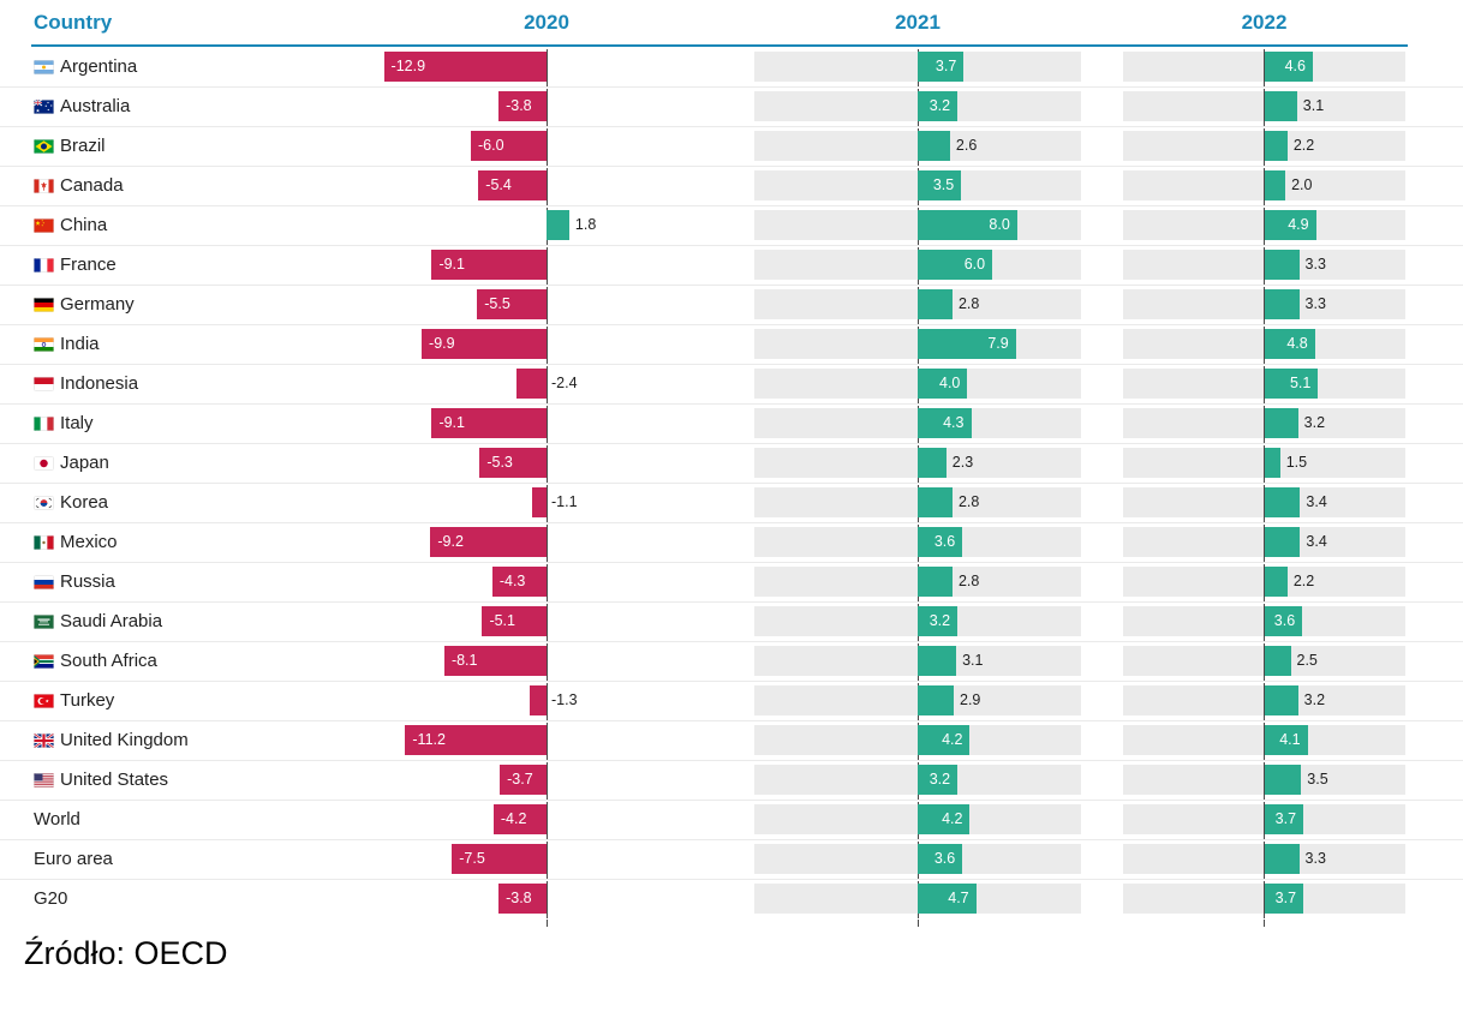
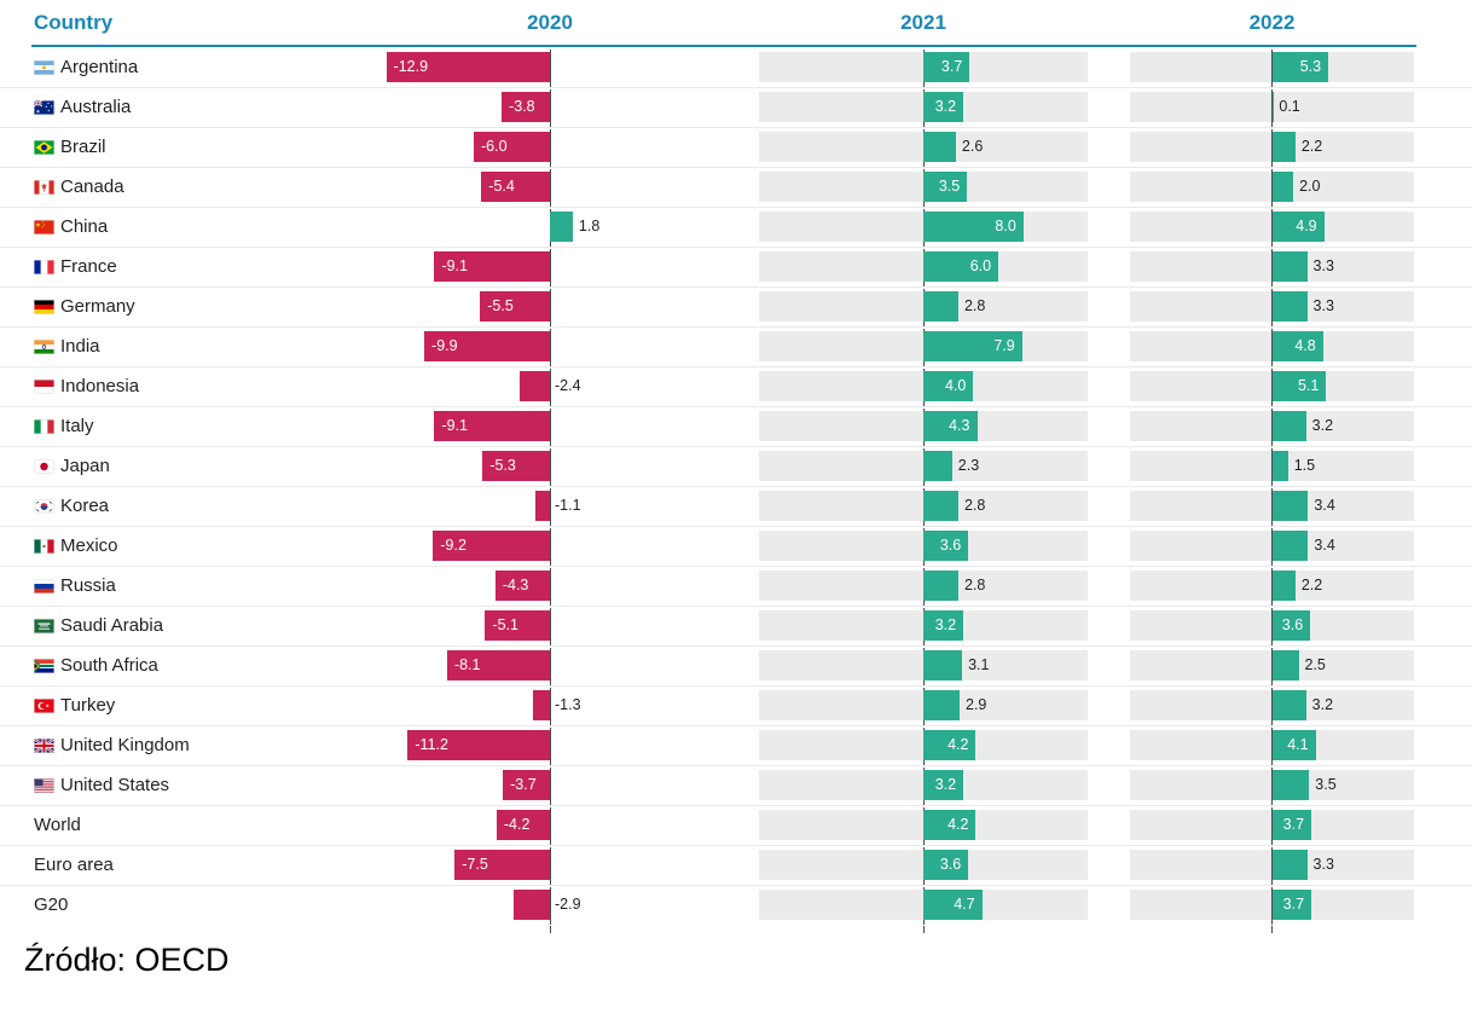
2022/Argentina: 4.6 -> 5.3
2022/Australia: 3.1 -> 0.1
2020/G20: -3.8 -> -2.9
